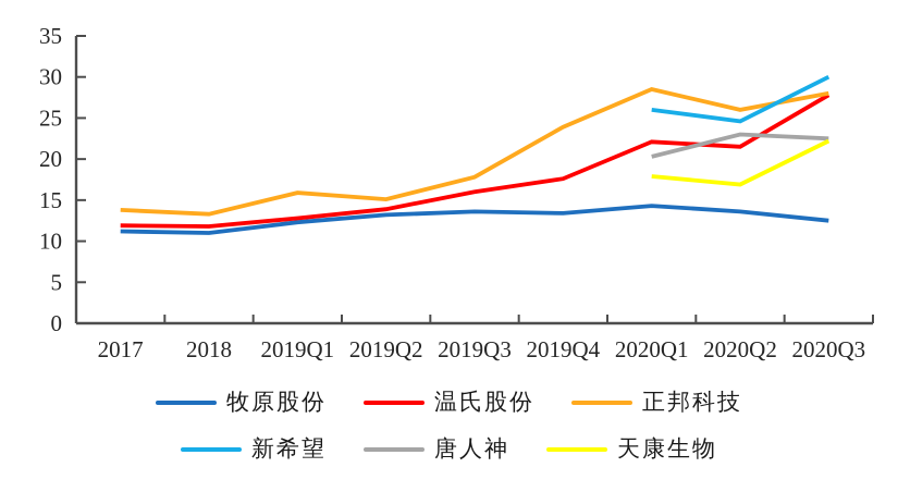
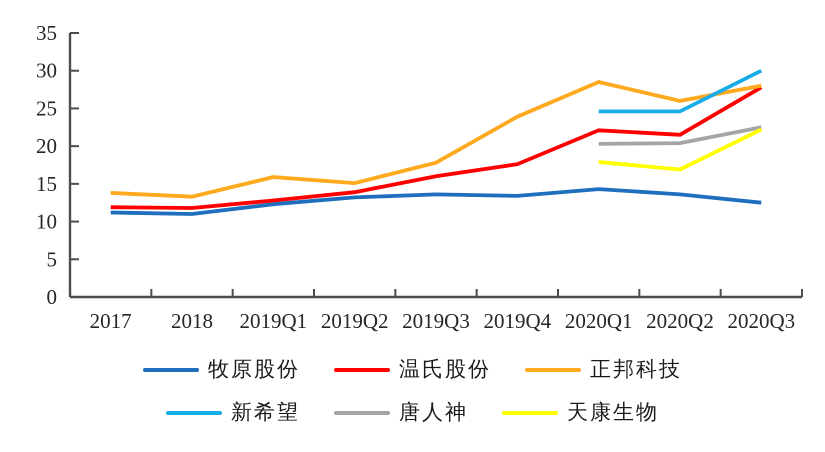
新希望/2020Q1: 26 -> 25
唐人神/2020Q2: 23 -> 20
